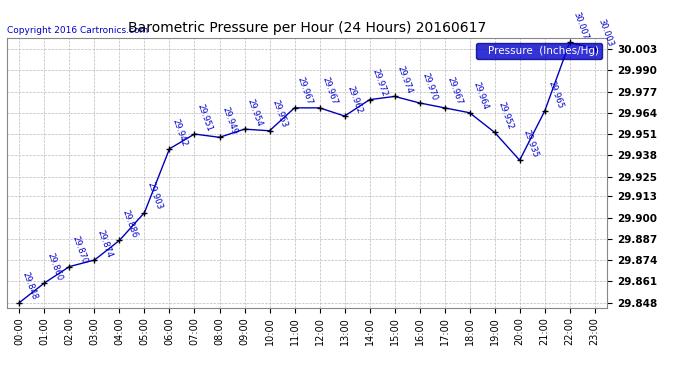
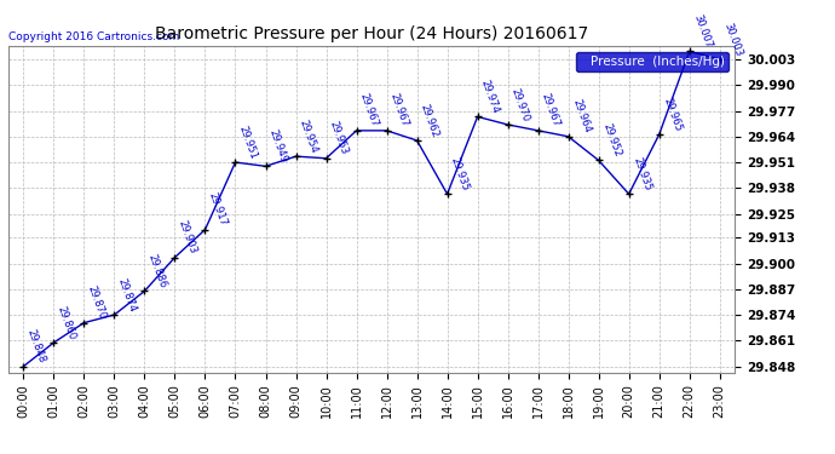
06:00: 29.942 -> 29.917
14:00: 29.972 -> 29.935
